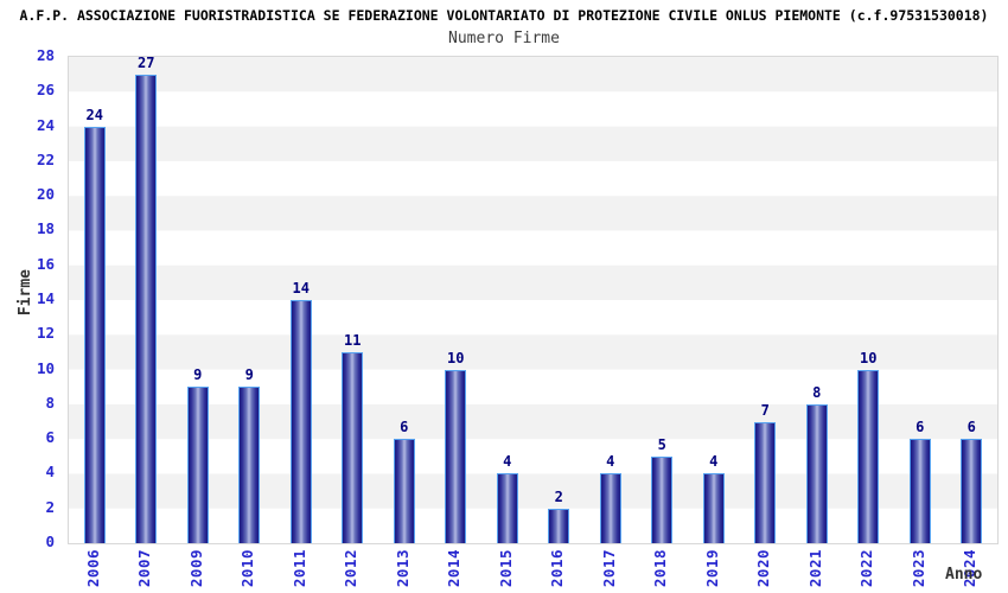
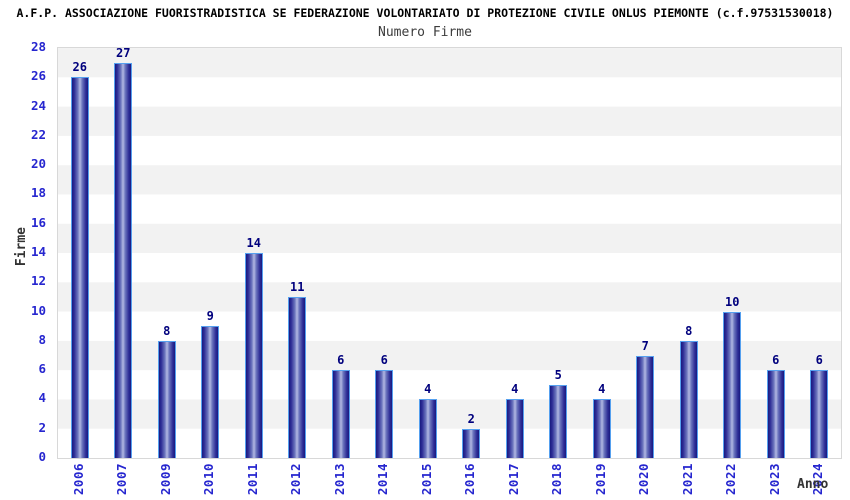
2006: 24 -> 26
2009: 9 -> 8
2014: 10 -> 6
